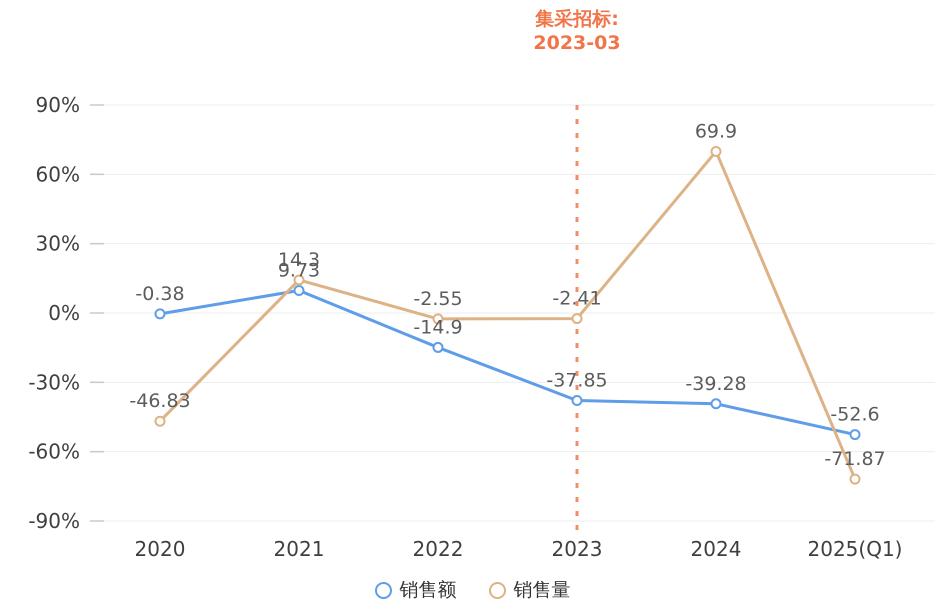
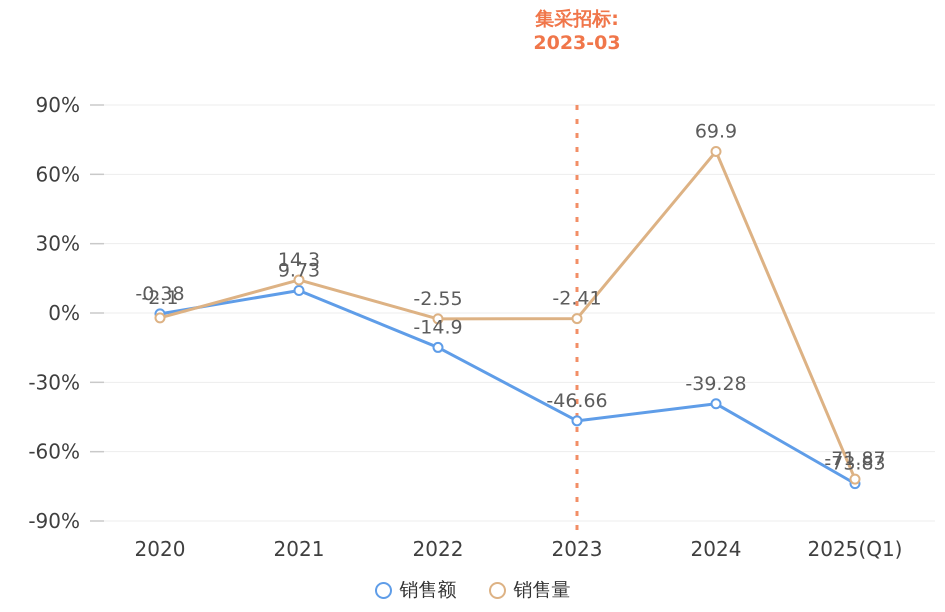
销售量/2020: -46.83 -> -2.1
销售额/2023: -37.85 -> -46.66
销售额/2025(Q1): -52.6 -> -73.83
